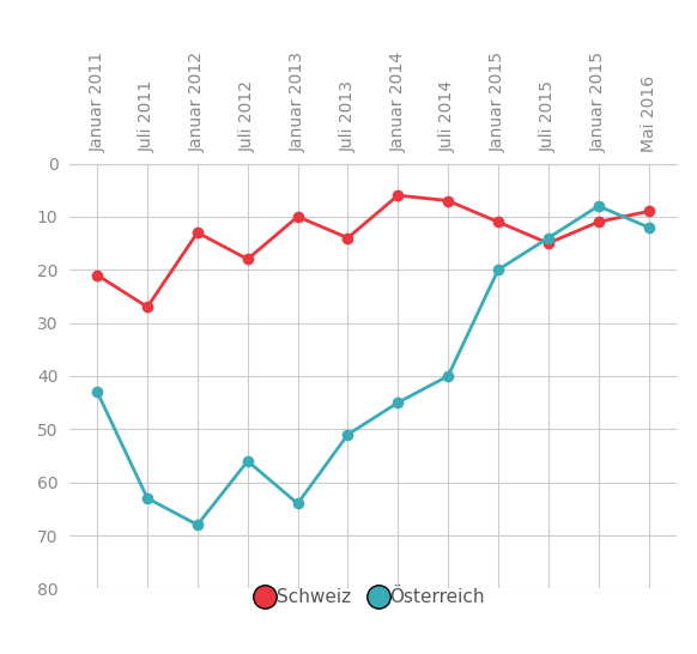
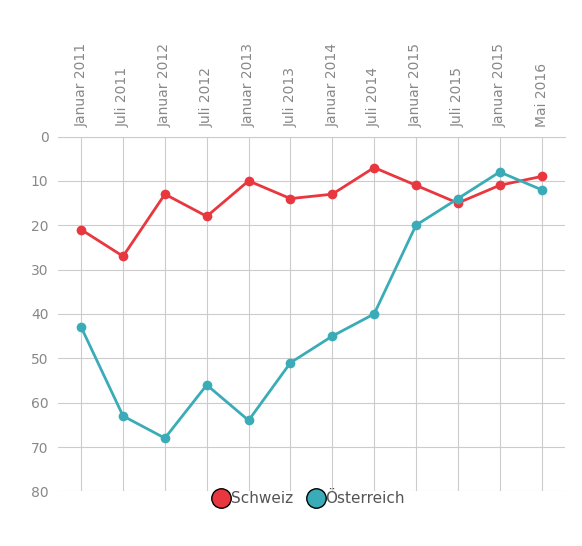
Schweiz/Januar 2014: 6 -> 13
